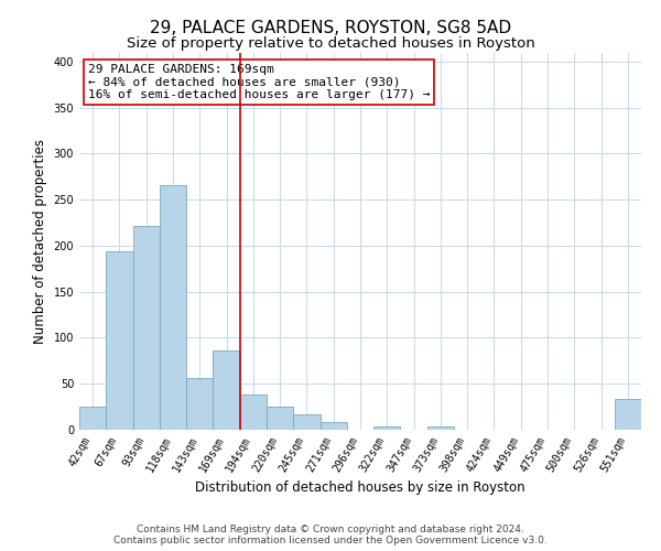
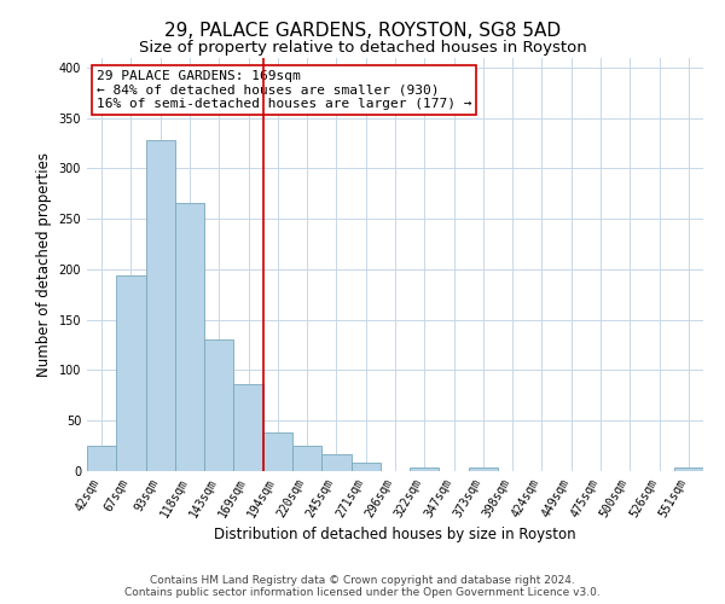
93sqm: 222 -> 328
143sqm: 56 -> 130
551sqm: 34 -> 3
